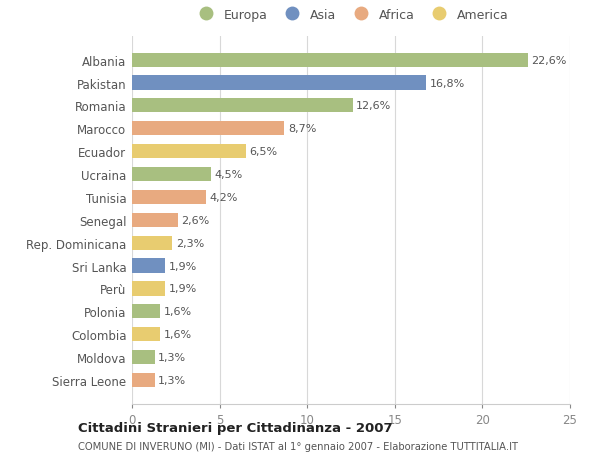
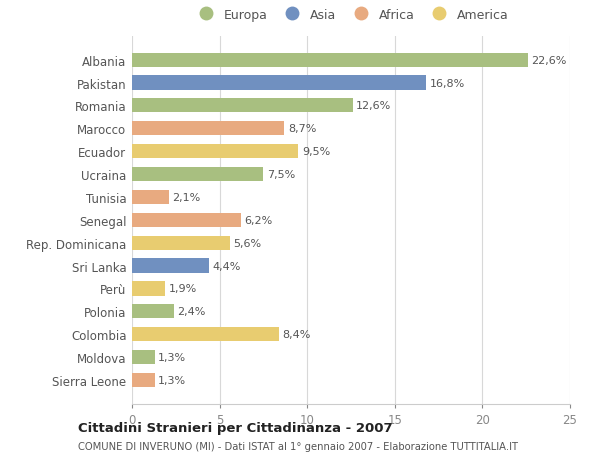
Ecuador: 6,5% -> 9,5%
Ucraina: 4,5% -> 7,5%
Tunisia: 4,2% -> 2,1%
Senegal: 2,6% -> 6,2%
Rep. Dominicana: 2,3% -> 5,6%
Sri Lanka: 1,9% -> 4,4%
Polonia: 1,6% -> 2,4%
Colombia: 1,6% -> 8,4%
